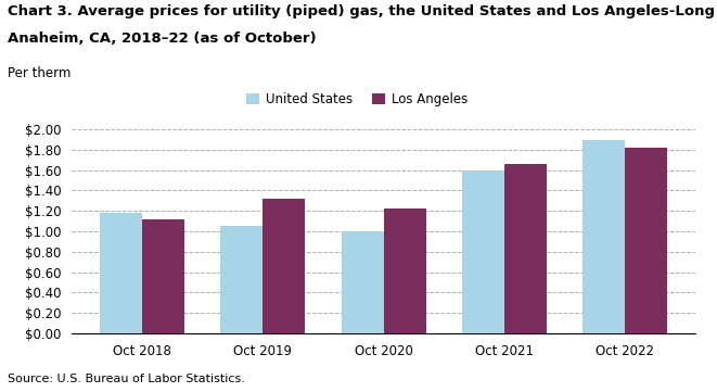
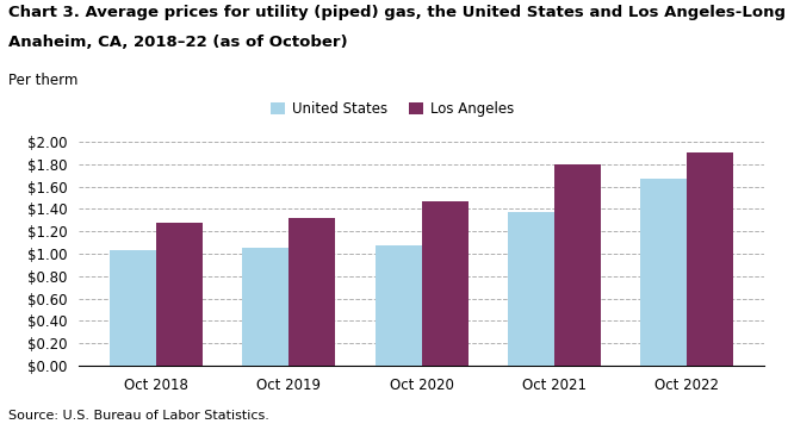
United States/Oct 2018: $1.18 -> $1.03
Los Angeles/Oct 2018: $1.12 -> $1.28
United States/Oct 2020: $1.00 -> $1.07
Los Angeles/Oct 2020: $1.22 -> $1.47
United States/Oct 2021: $1.60 -> $1.37
Los Angeles/Oct 2021: $1.66 -> $1.80
United States/Oct 2022: $1.90 -> $1.67
Los Angeles/Oct 2022: $1.82 -> $1.91
